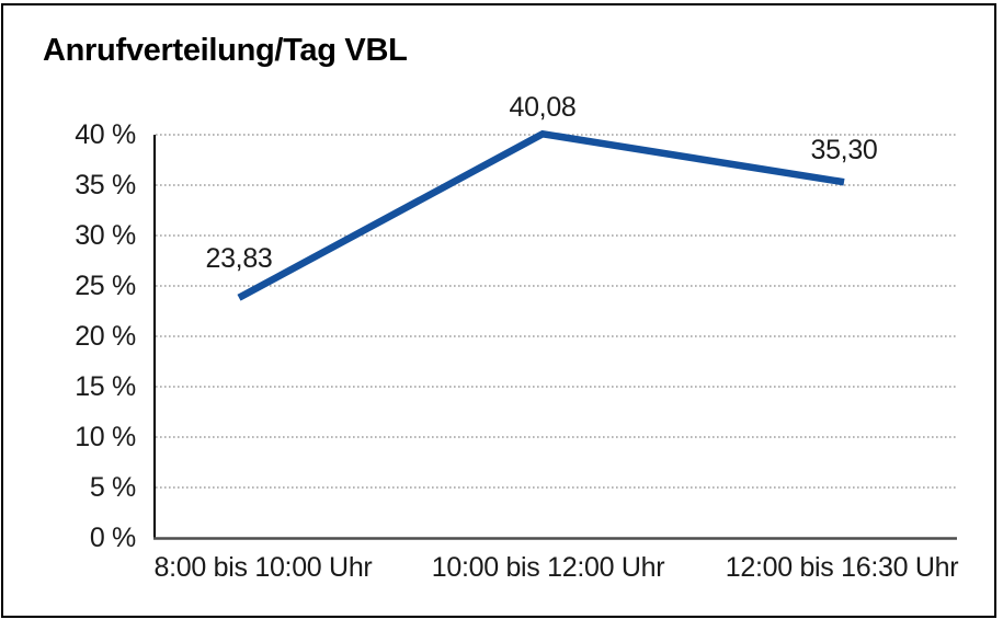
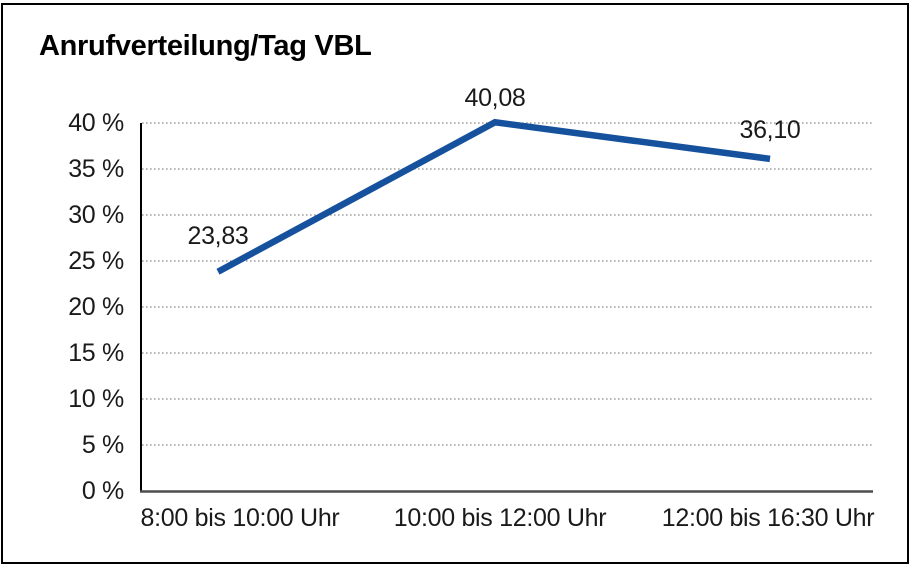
12:00 bis 16:30 Uhr: 35,30 -> 36,10
